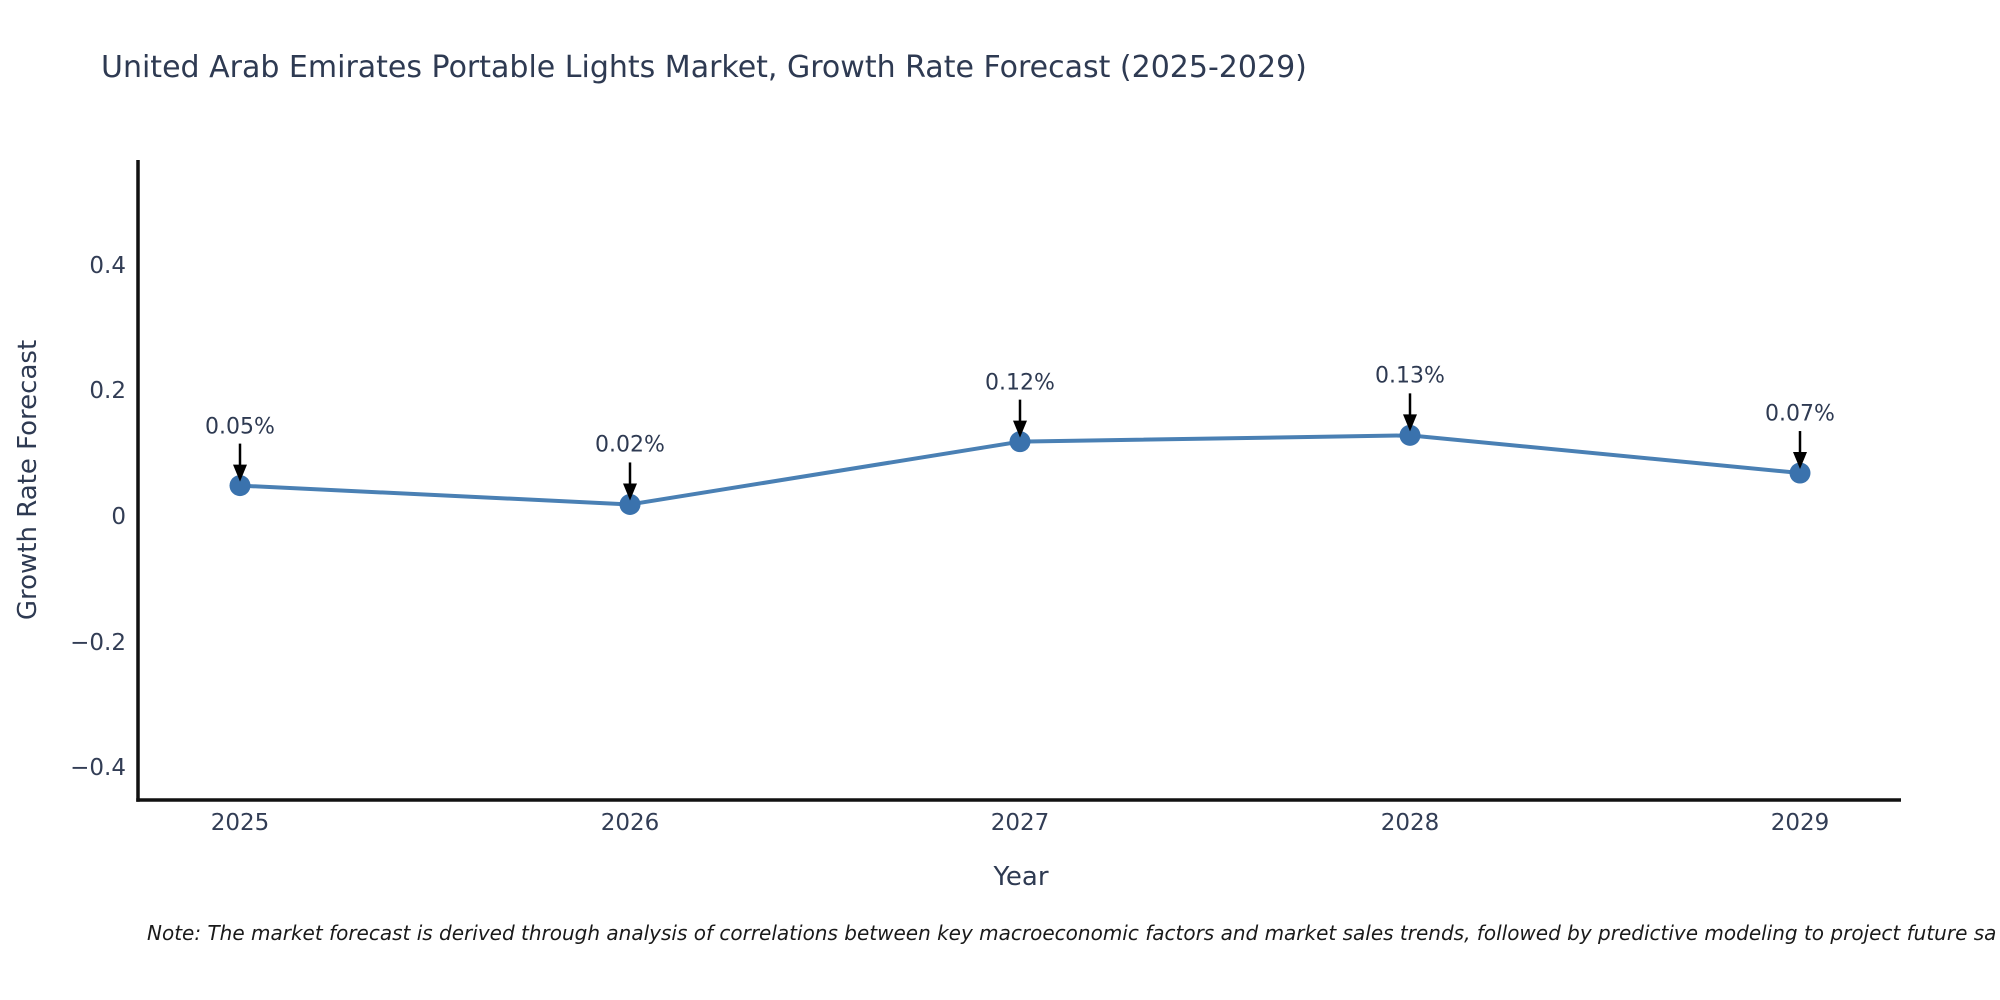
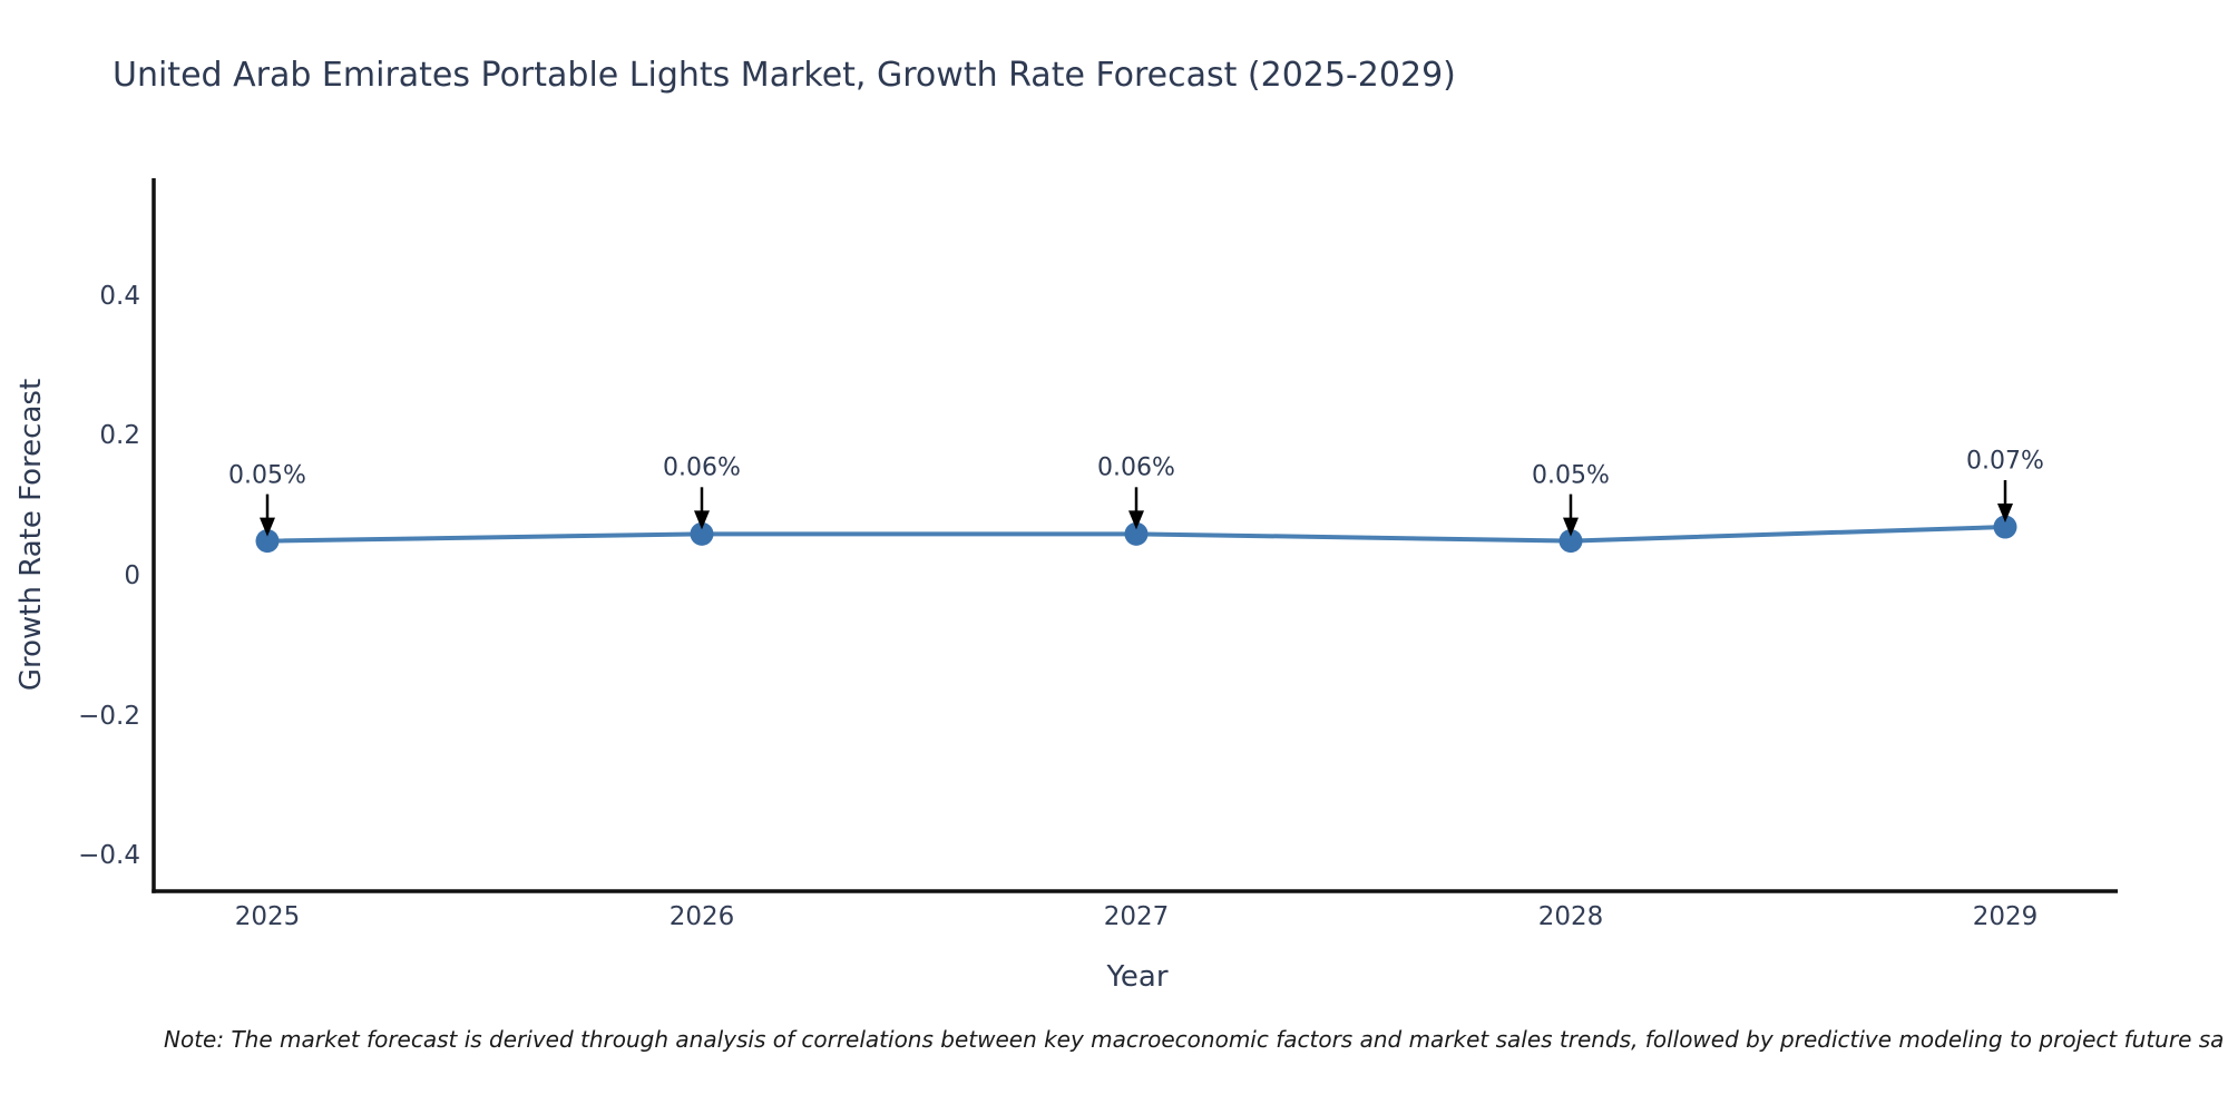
2026: 0.02% -> 0.06%
2027: 0.12% -> 0.06%
2028: 0.13% -> 0.05%
